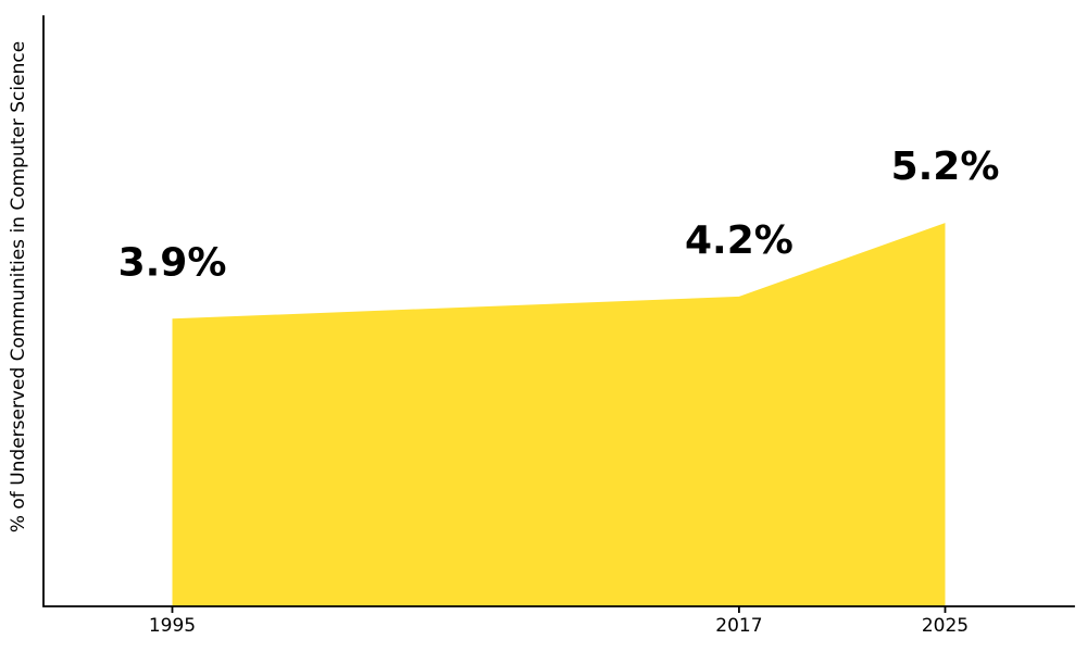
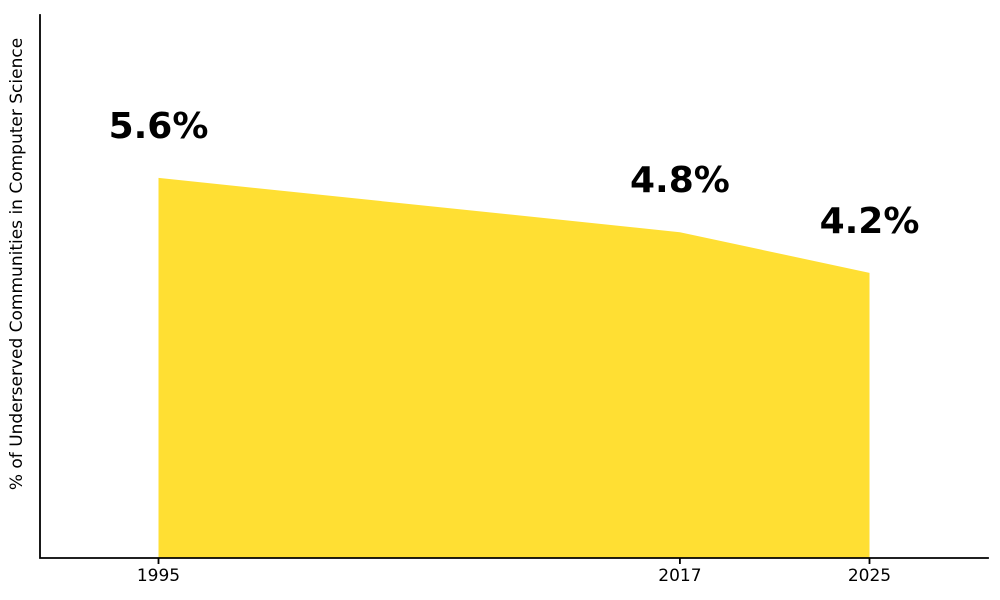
1995: 3.9% -> 5.6%
2017: 4.2% -> 4.8%
2025: 5.2% -> 4.2%
